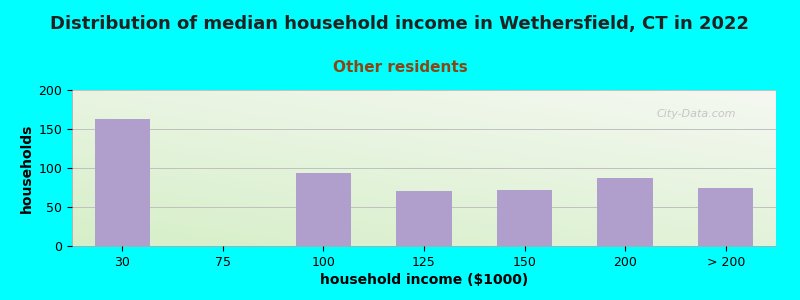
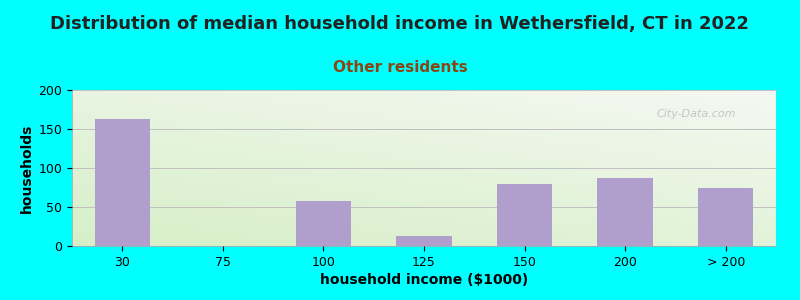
100: 94 -> 58
125: 70 -> 13
150: 72 -> 80
